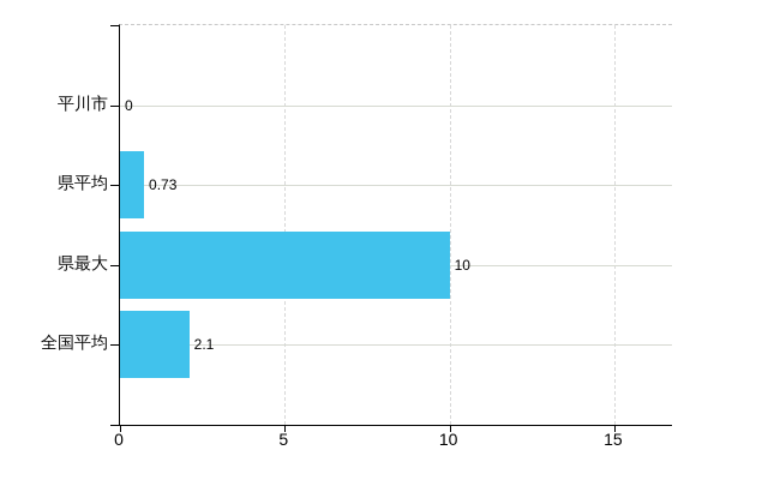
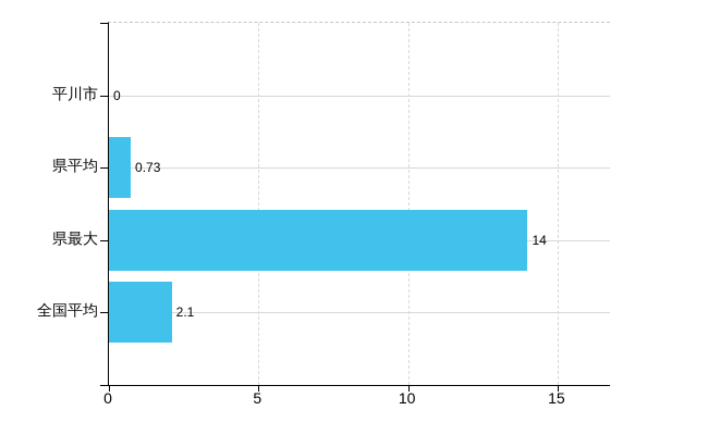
県最大: 10 -> 14
